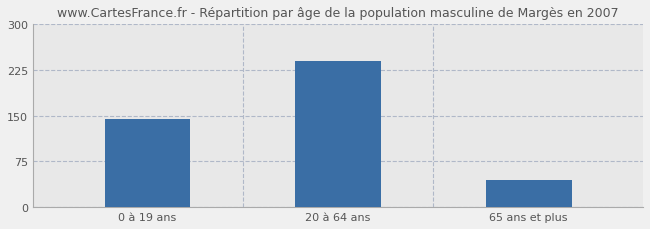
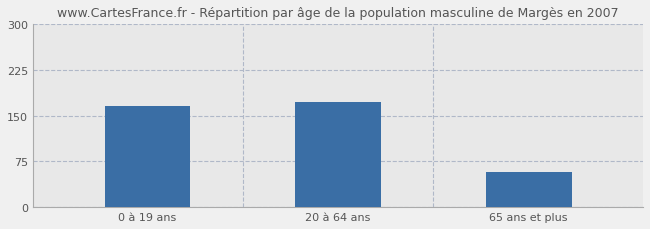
0 à 19 ans: 145 -> 166
20 à 64 ans: 240 -> 172
65 ans et plus: 45 -> 58
